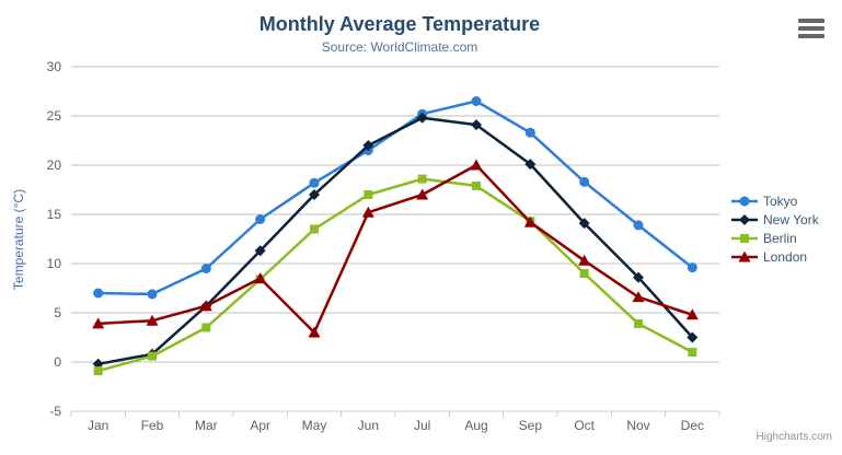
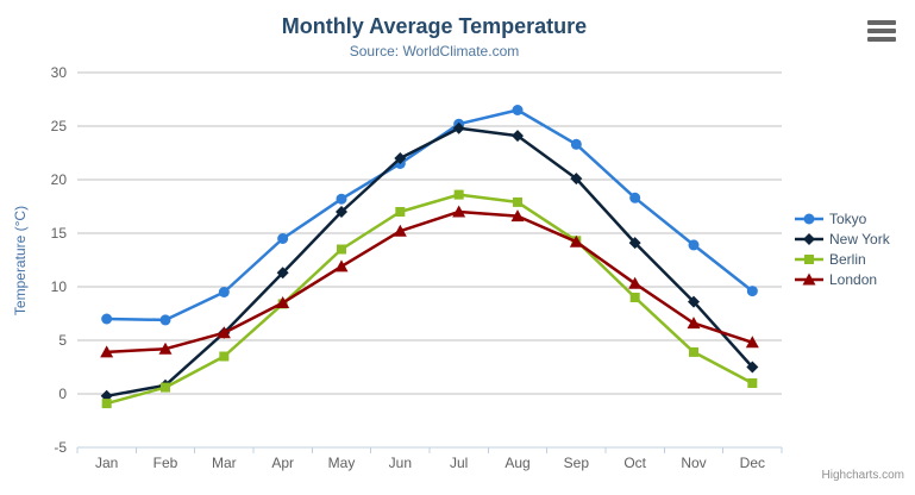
London/May: 3 -> 12
London/Aug: 20 -> 17
